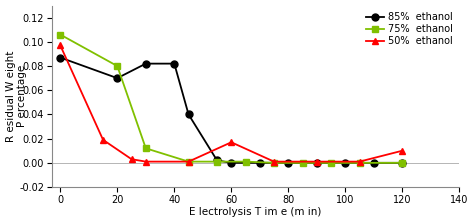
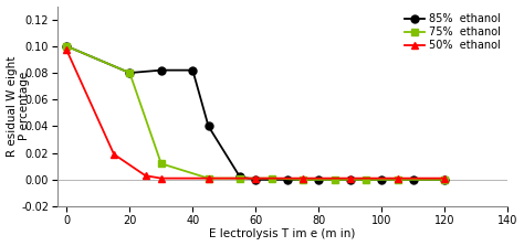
85% ethanol/0: 0.087 -> 0.100
75% ethanol/0: 0.106 -> 0.100
85% ethanol/20: 0.070 -> 0.080
50% ethanol/60: 0.017 -> 0.001
50% ethanol/120: 0.010 -> 0.001
